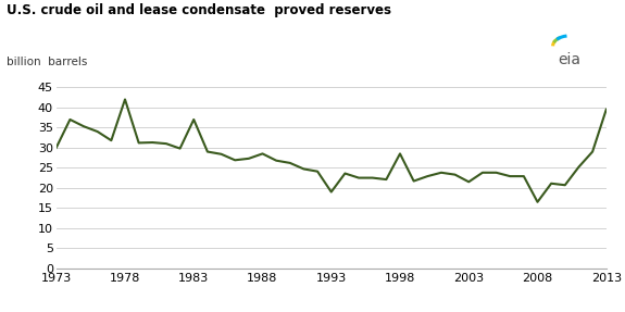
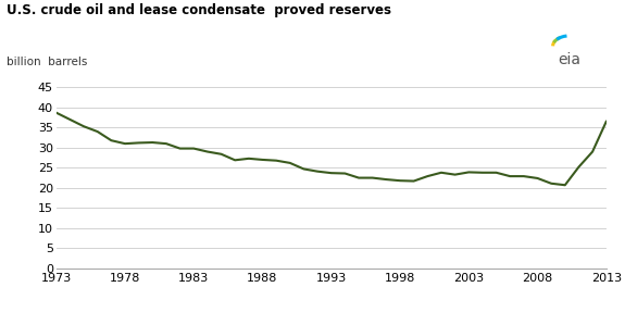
1973: 30.0 -> 38.7
1978: 42.0 -> 31.0
1983: 37.0 -> 29.8
1988: 28.5 -> 27.0
1993: 19.0 -> 23.7
1998: 28.5 -> 21.8
2003: 21.5 -> 23.9
2008: 16.5 -> 22.4
2013: 39.5 -> 36.5
